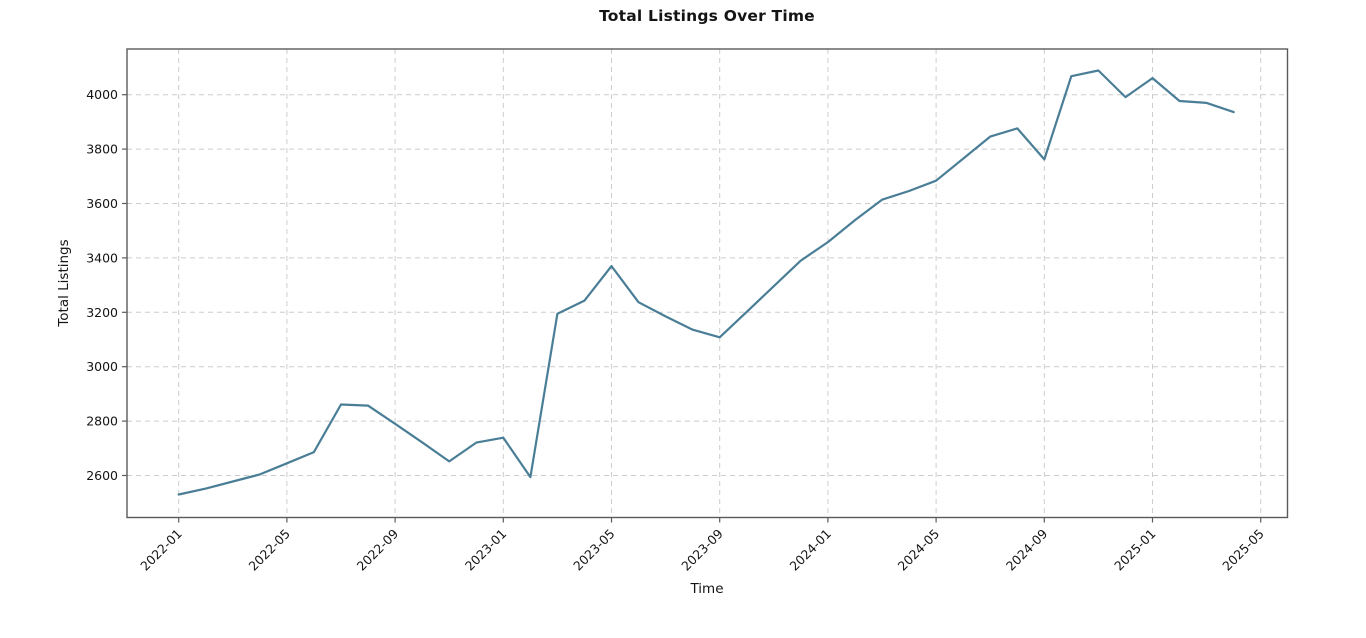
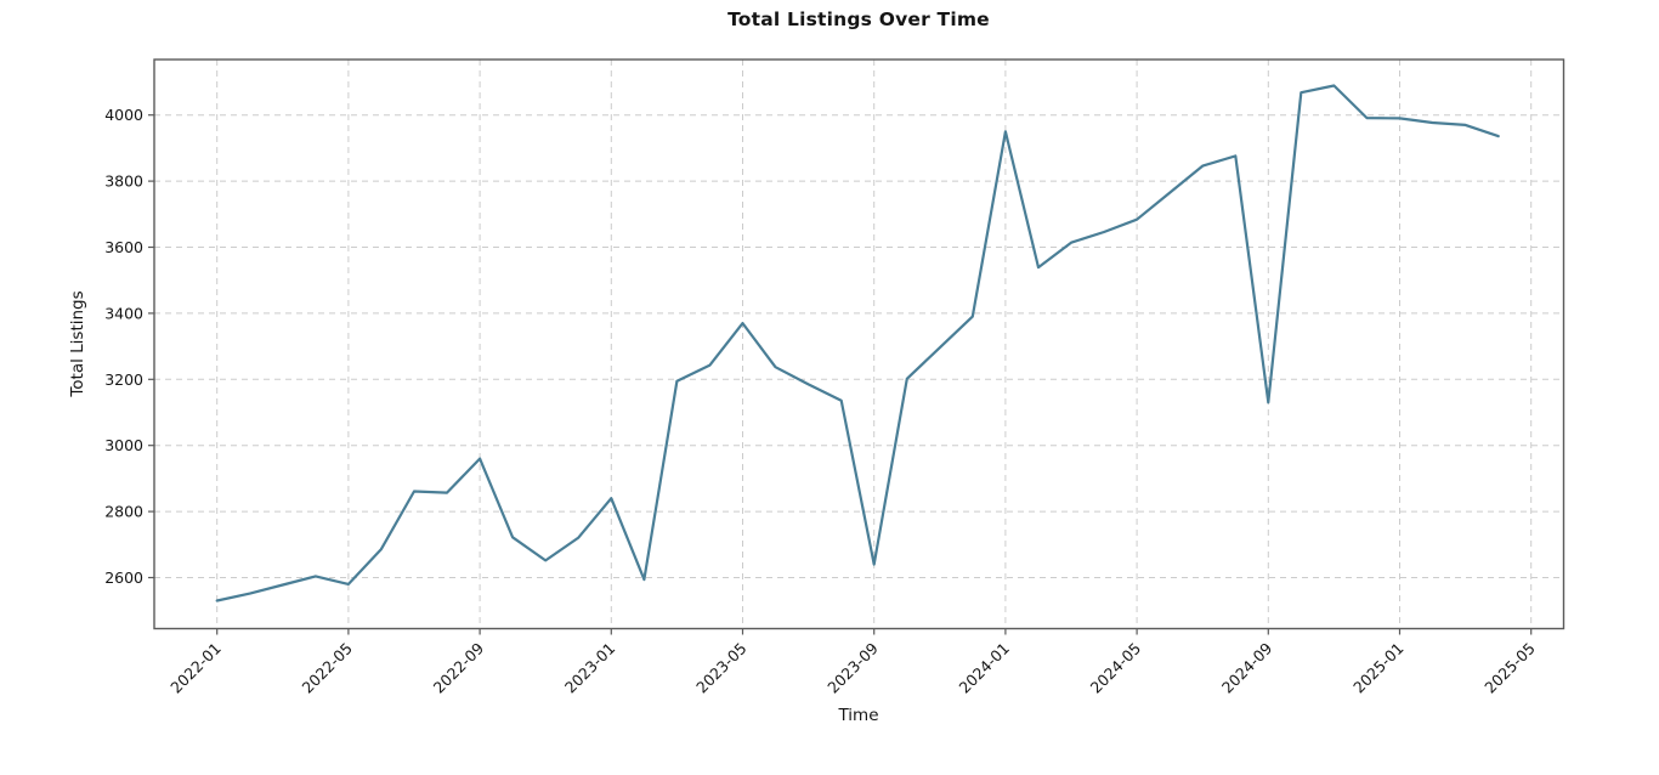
2022-05: 2640 -> 2580
2022-09: 2790 -> 2960
2023-01: 2740 -> 2840
2023-09: 3110 -> 2640
2024-01: 3460 -> 3950
2024-09: 3760 -> 3130
2025-01: 4060 -> 3990
